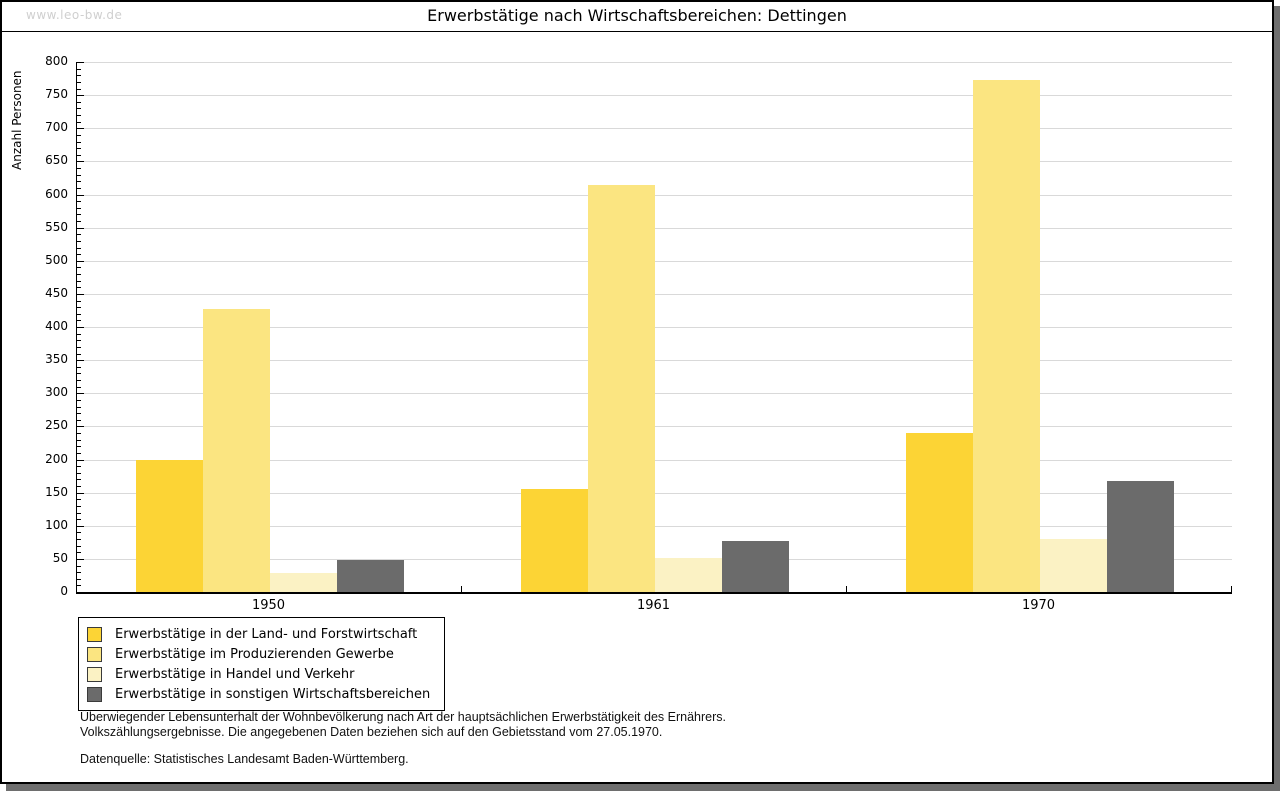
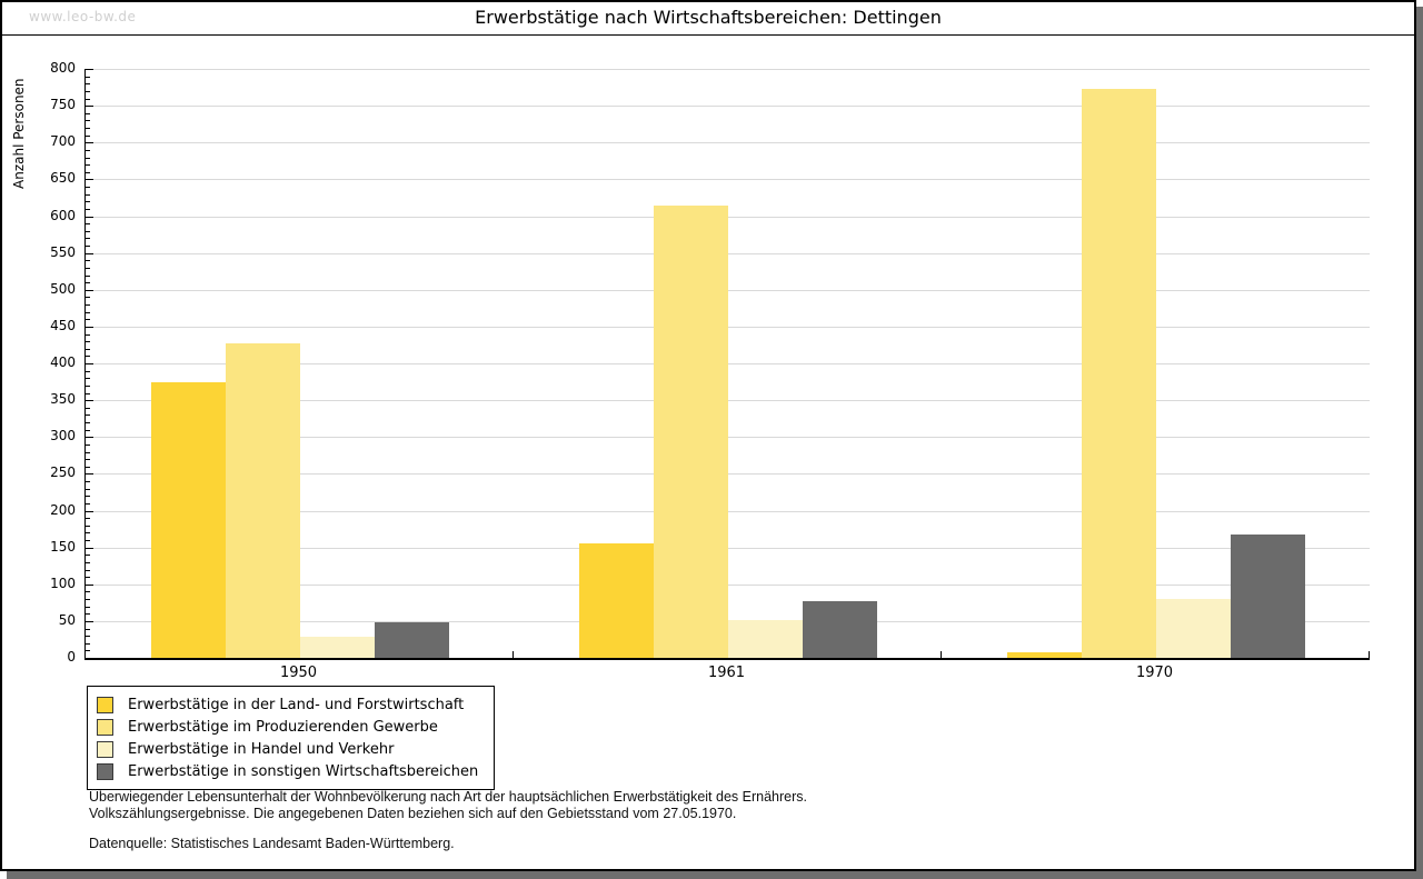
Erwerbstätige in der Land- und Forstwirtschaft/1950: 200 -> 380
Erwerbstätige in der Land- und Forstwirtschaft/1970: 240 -> 10
